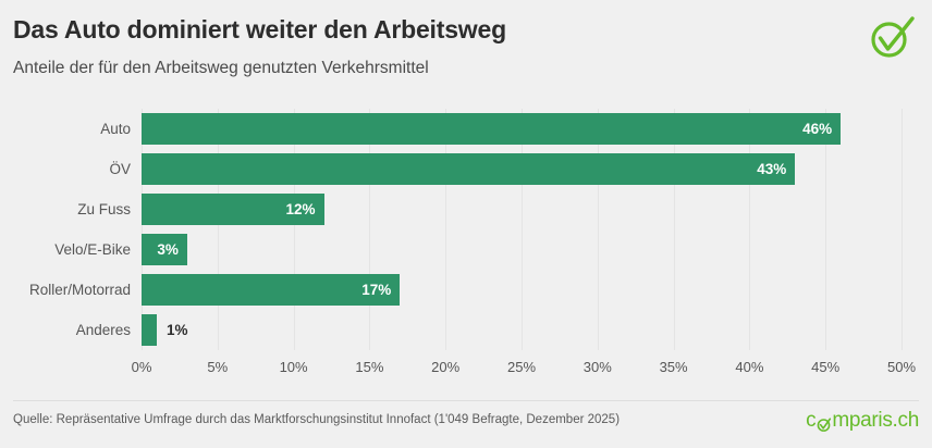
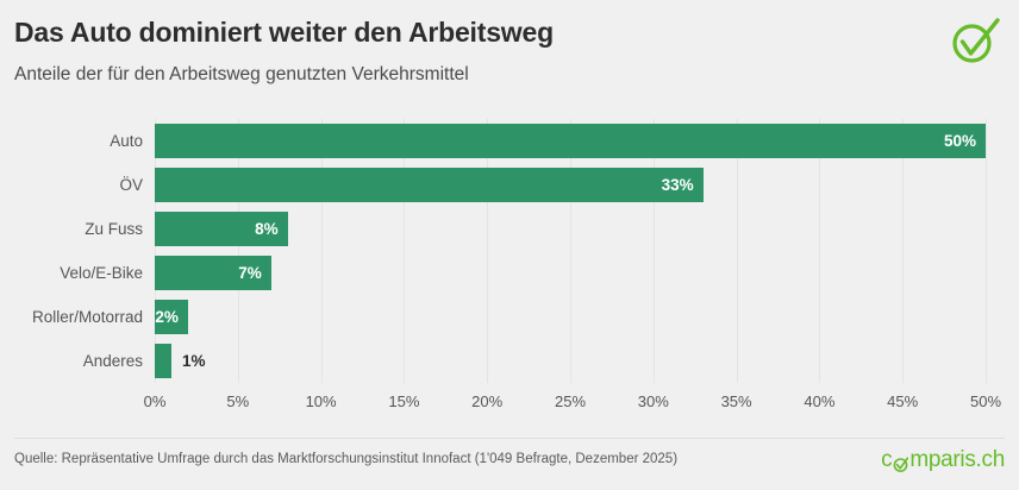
Auto: 46% -> 50%
ÖV: 43% -> 33%
Zu Fuss: 12% -> 8%
Velo/E-Bike: 3% -> 7%
Roller/Motorrad: 17% -> 2%
